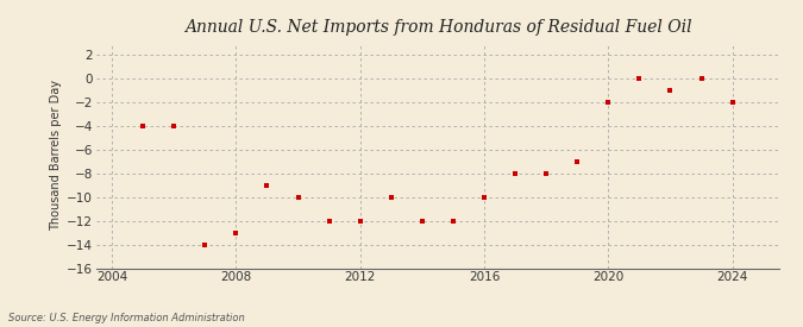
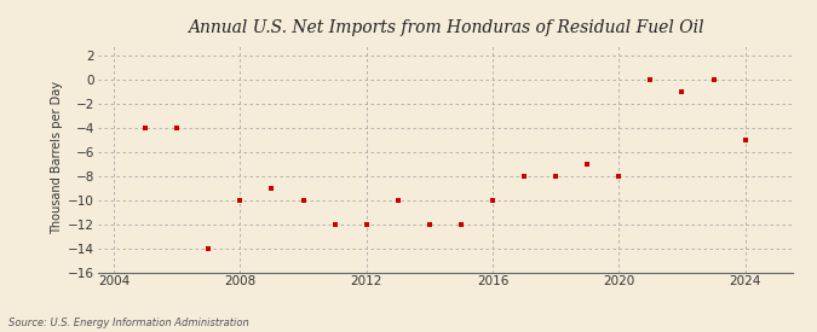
2008: -13 -> -10
2020: -2 -> -8
2024: -2 -> -5
